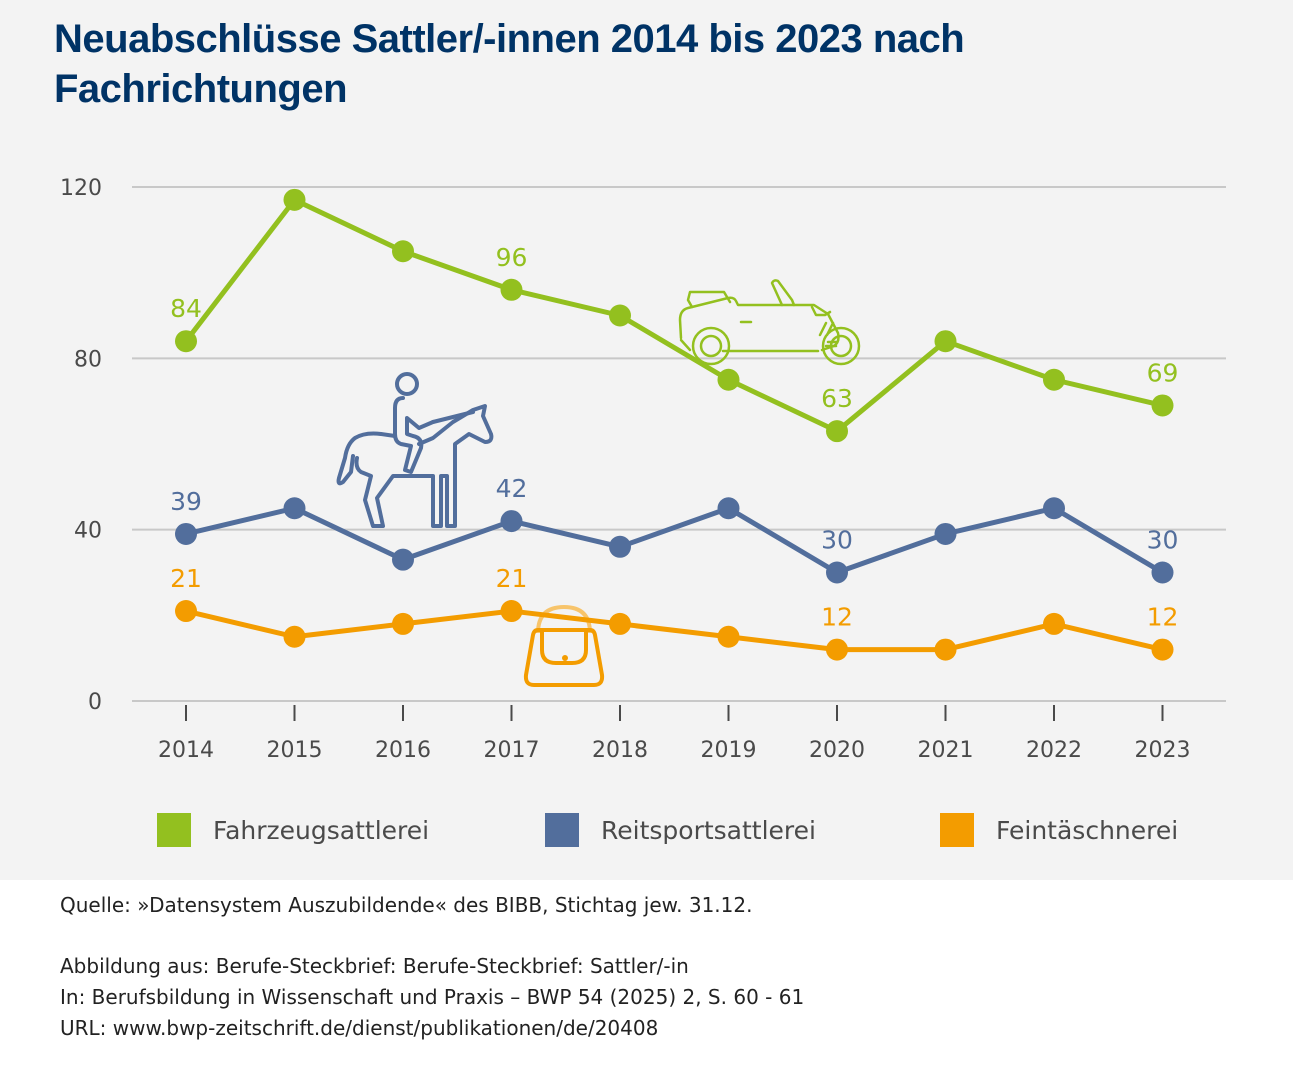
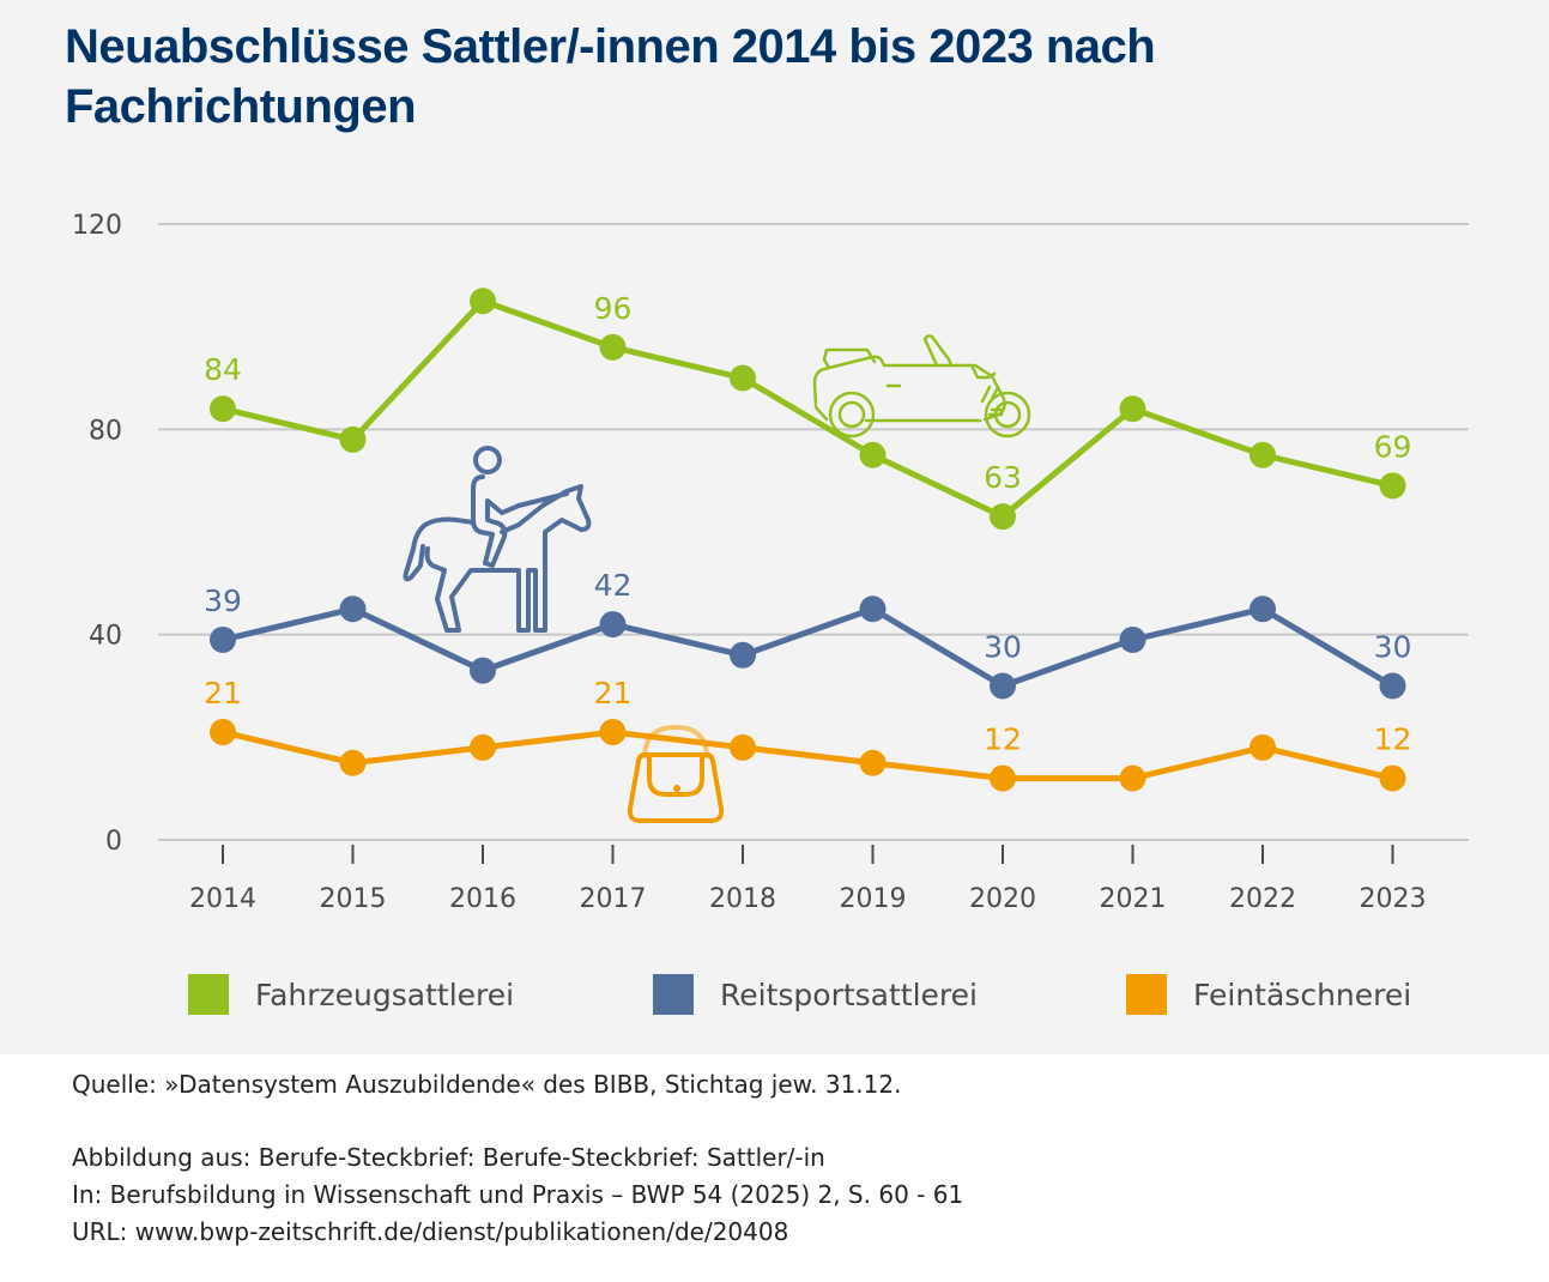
Fahrzeugsattlerei/2015: 117 -> 78
